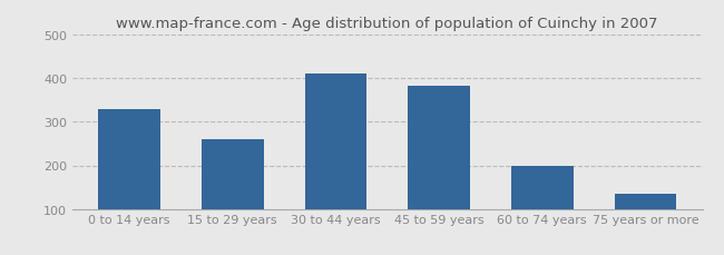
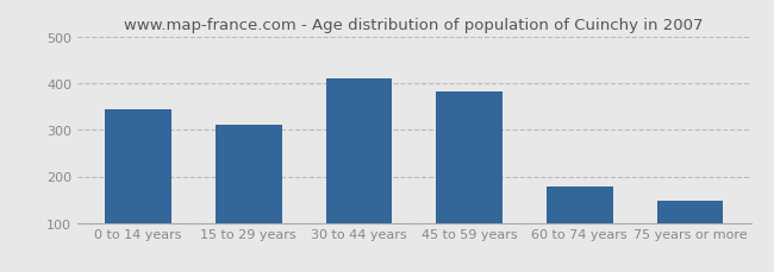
0 to 14 years: 330 -> 344
15 to 29 years: 260 -> 311
60 to 74 years: 200 -> 179
75 years or more: 135 -> 148
